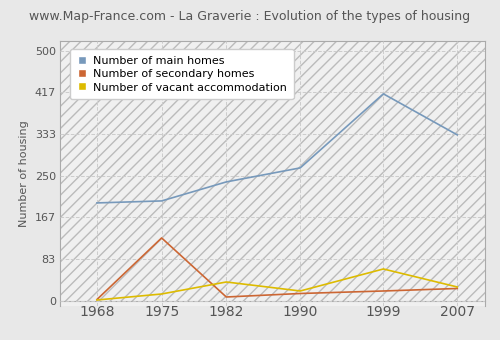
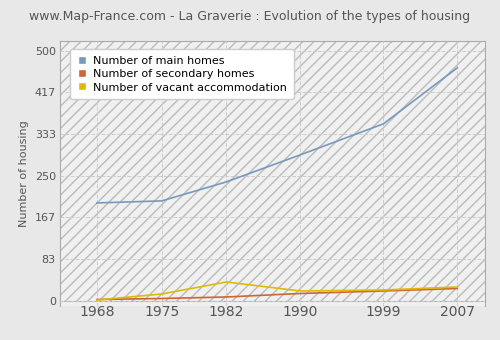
Number of secondary homes/1975: 126 -> 5
Number of main homes/1990: 266 -> 292
Number of main homes/1999: 414 -> 354
Number of vacant accommodation/1999: 64 -> 22
Number of main homes/2007: 332 -> 466
